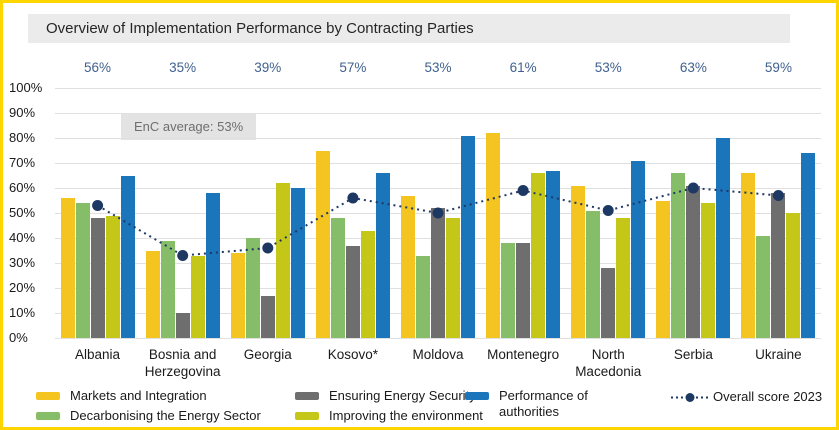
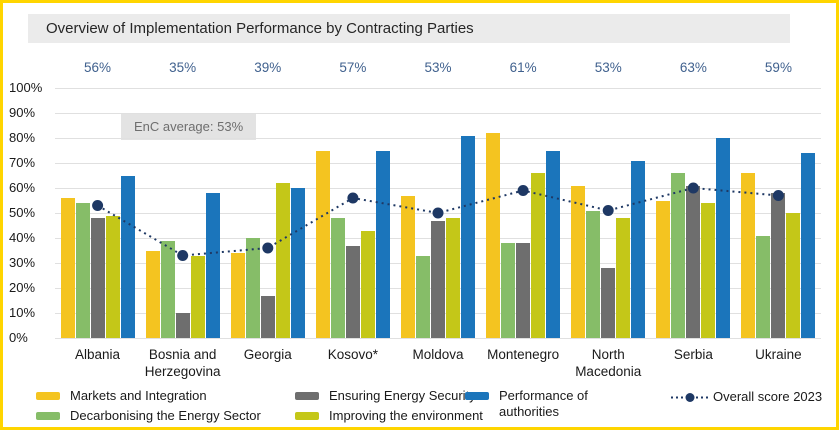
Performance of authorities/Kosovo*: 66% -> 75%
Ensuring Energy Security/Moldova: 52% -> 47%
Performance of authorities/Montenegro: 67% -> 75%
